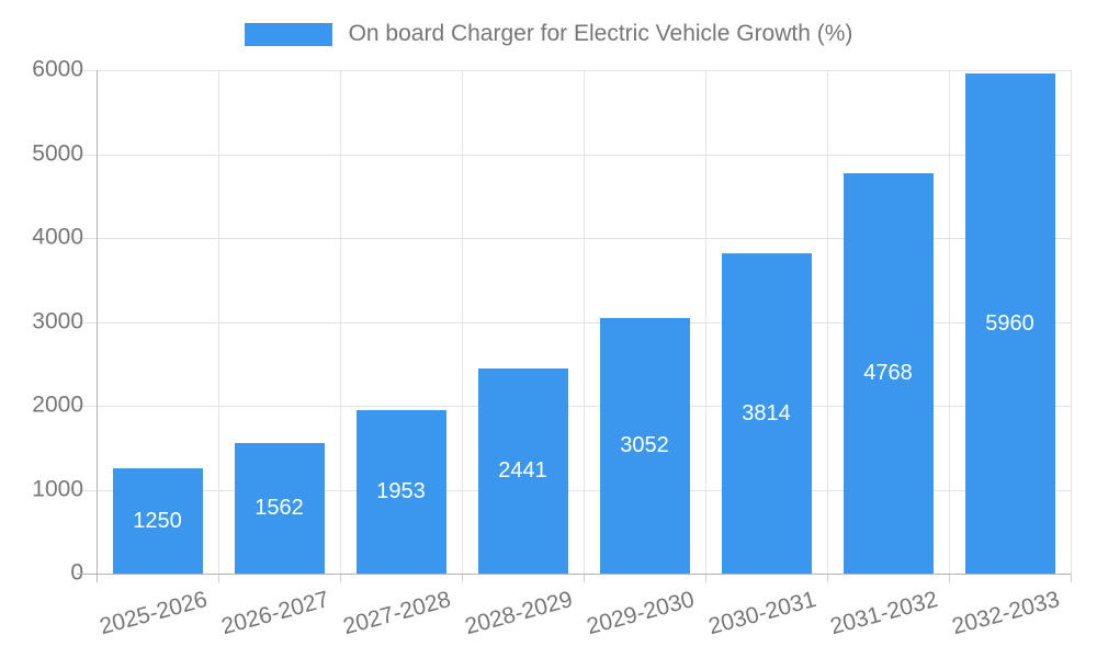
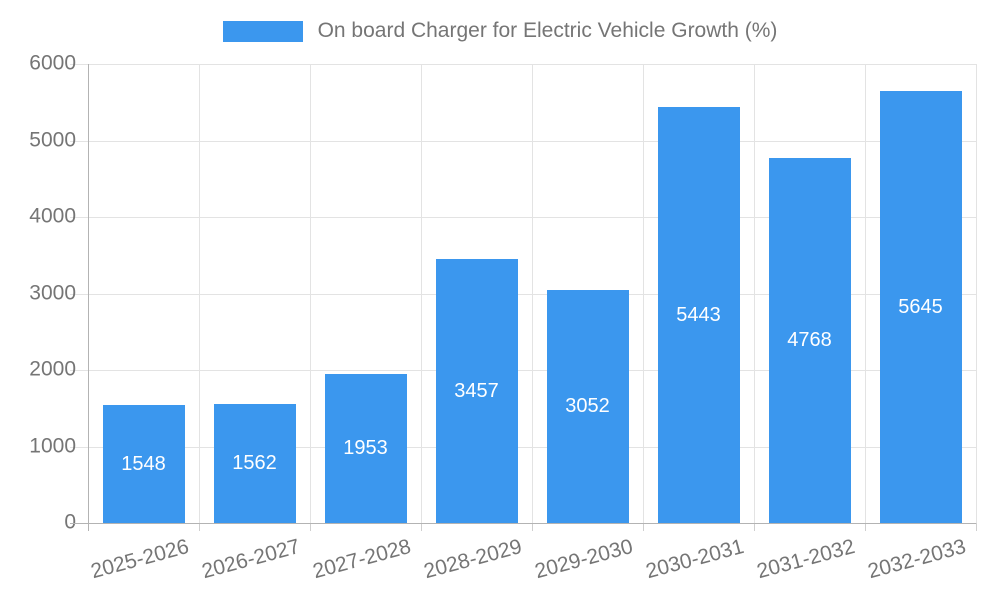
2025-2026: 1250 -> 1548
2028-2029: 2441 -> 3457
2030-2031: 3814 -> 5443
2032-2033: 5960 -> 5645
